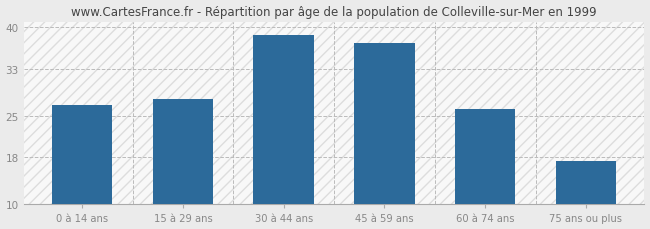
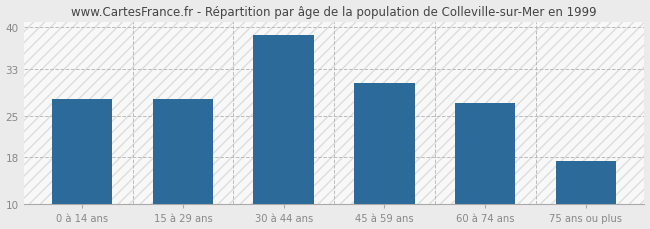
0 à 14 ans: 26.8 -> 27.8
45 à 59 ans: 37.4 -> 30.5
60 à 74 ans: 26.2 -> 27.2
